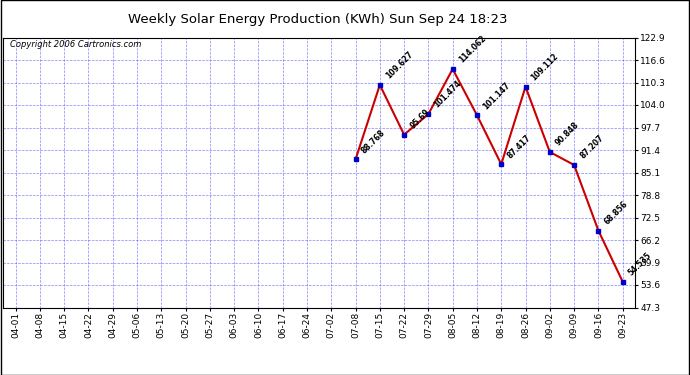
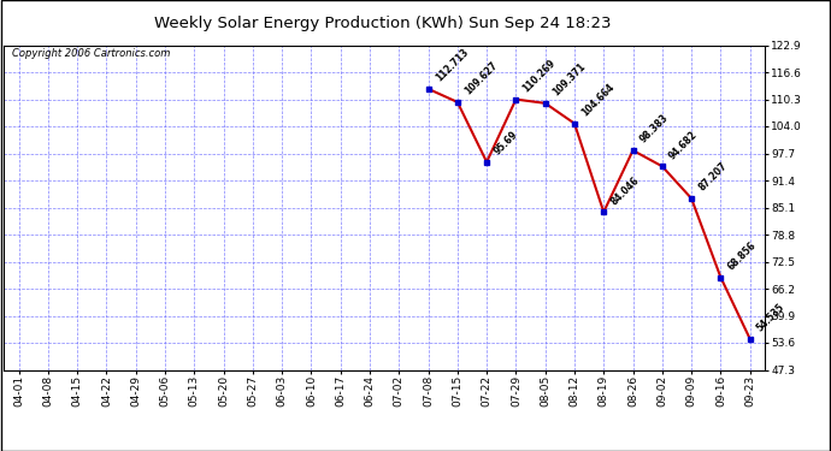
07-08: 88.768 -> 112.713
07-29: 101.474 -> 110.269
08-05: 114.062 -> 109.371
08-12: 101.147 -> 104.664
08-19: 87.417 -> 84.046
08-26: 109.112 -> 98.383
09-02: 90.848 -> 94.682
